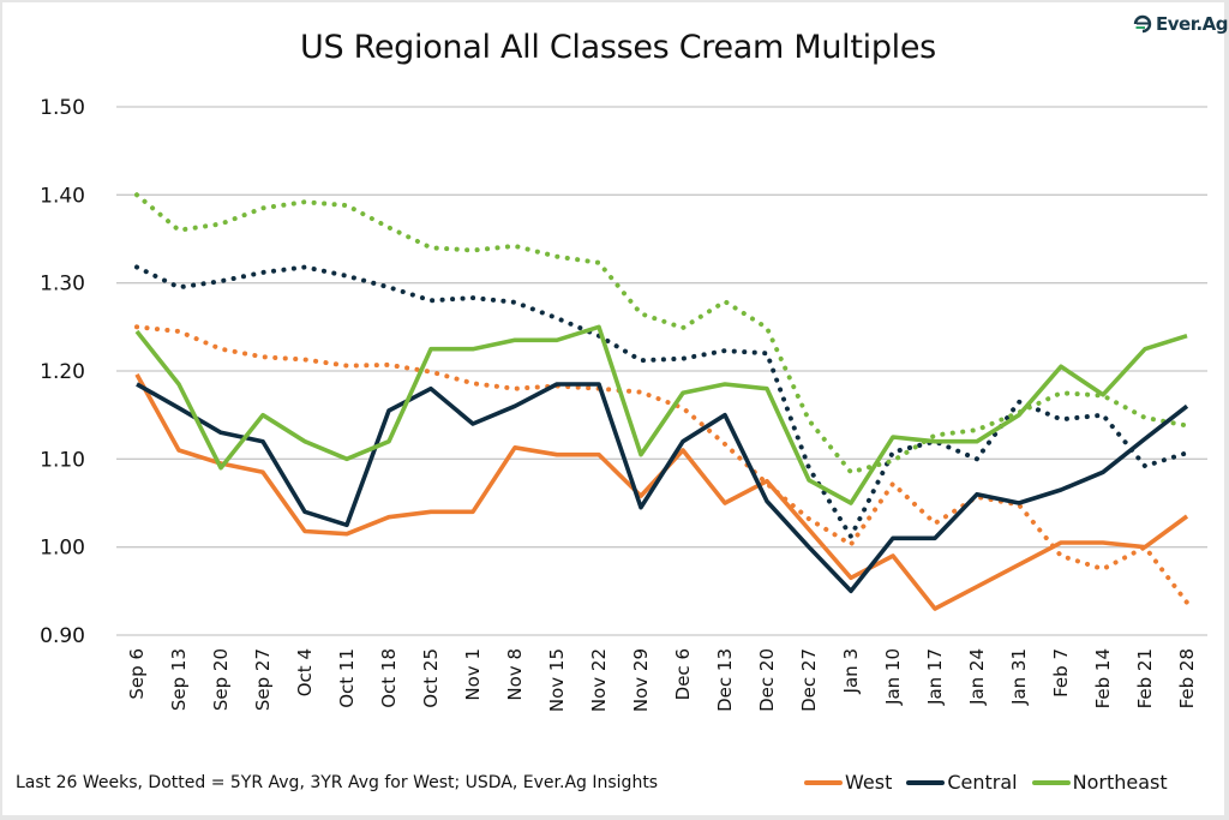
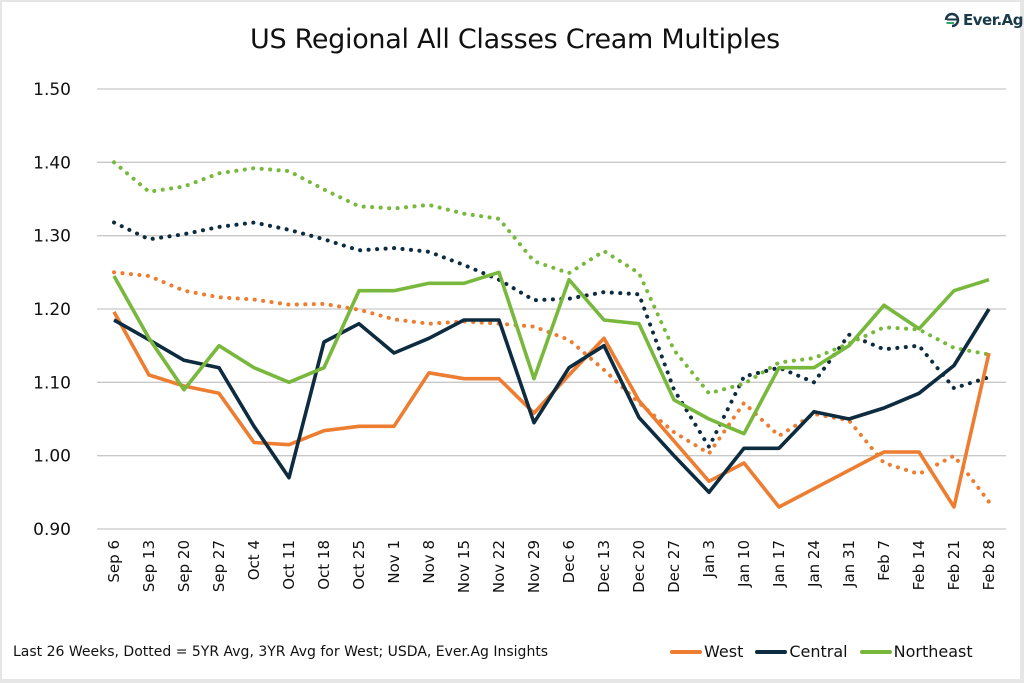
Northeast/Sep 13: 1.19 -> 1.16
Central/Oct 11: 1.02 -> 0.97
Northeast/Dec 6: 1.18 -> 1.24
West/Dec 13: 1.05 -> 1.16
Northeast/Jan 10: 1.12 -> 1.03
West/Feb 21: 1.00 -> 0.93
West/Feb 28: 1.03 -> 1.14
Central/Feb 28: 1.16 -> 1.20
